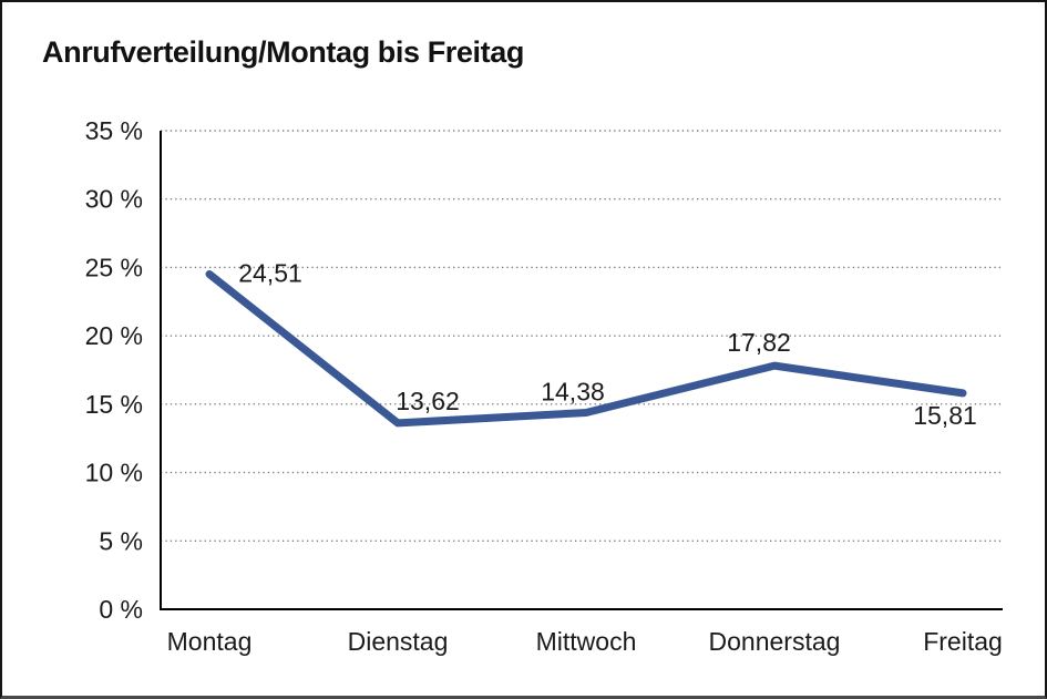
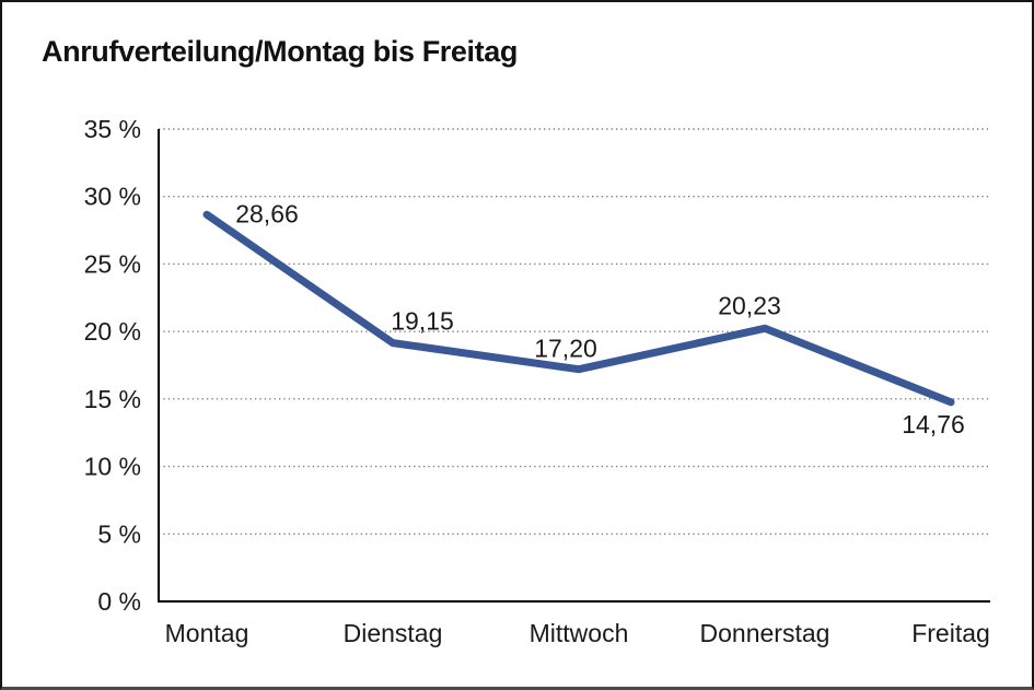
Montag: 24,51 -> 28,66
Dienstag: 13,62 -> 19,15
Mittwoch: 14,38 -> 17,20
Donnerstag: 17,82 -> 20,23
Freitag: 15,81 -> 14,76
